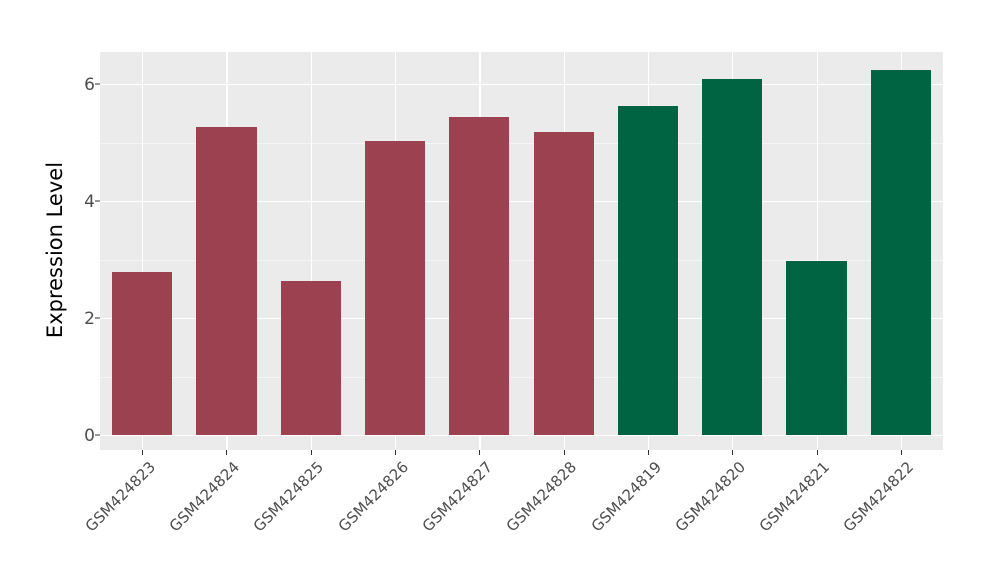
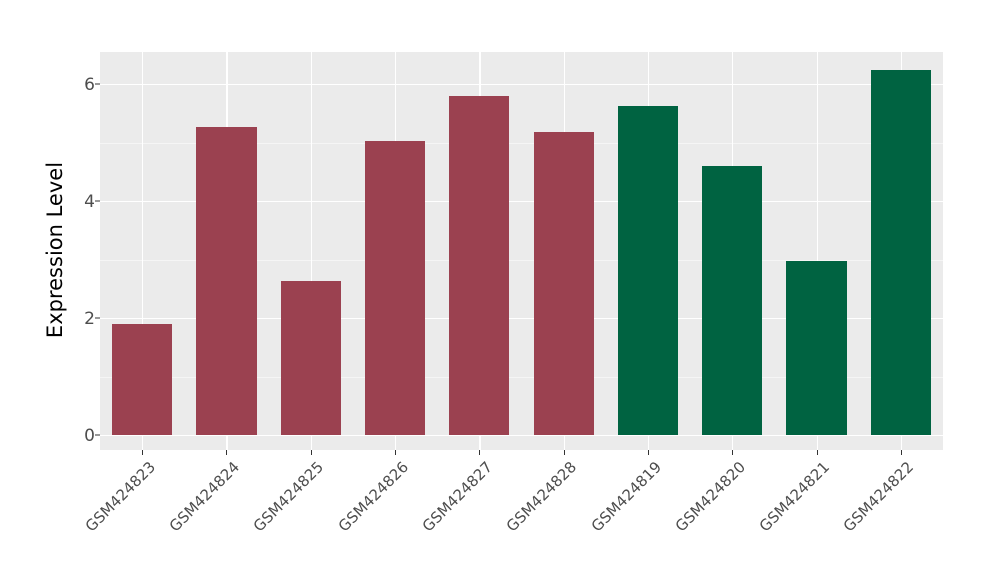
GSM424823: 2.8 -> 1.9
GSM424827: 5.4 -> 5.8
GSM424820: 6.1 -> 4.6
